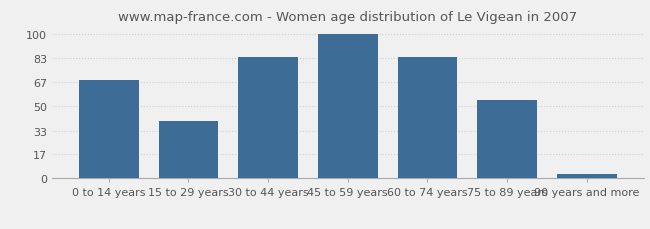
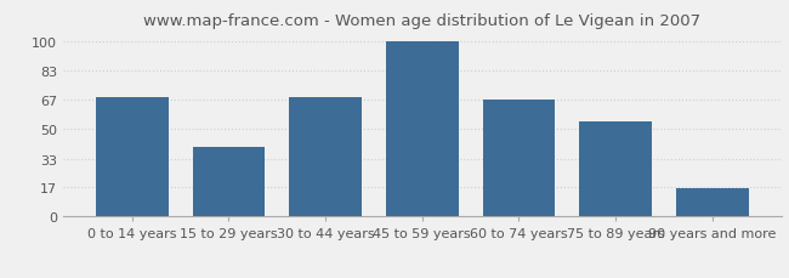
30 to 44 years: 84 -> 68
60 to 74 years: 84 -> 67
90 years and more: 3 -> 16
